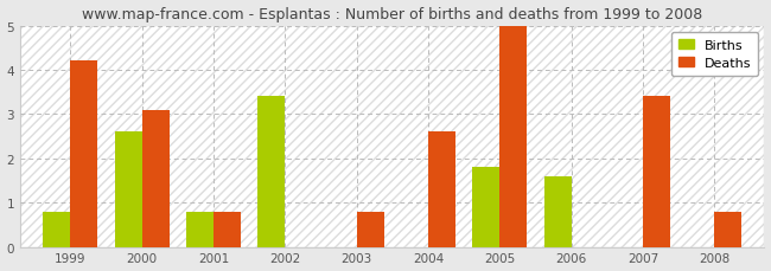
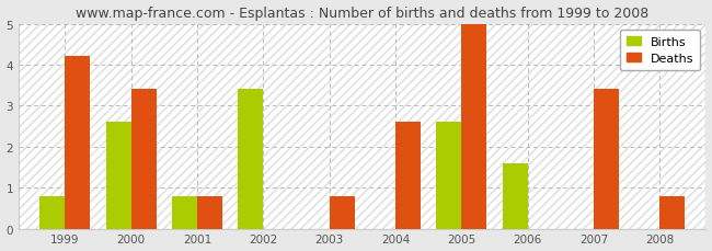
Deaths/2000: 3.1 -> 3.4
Births/2005: 1.8 -> 2.6
